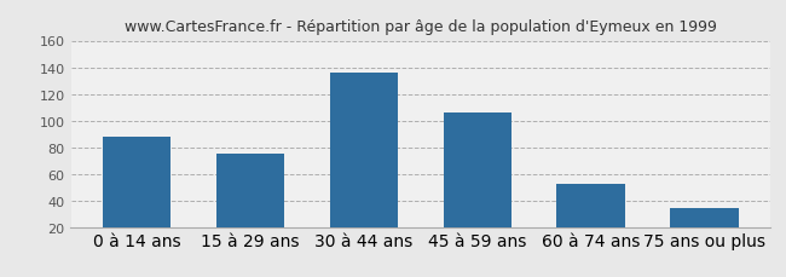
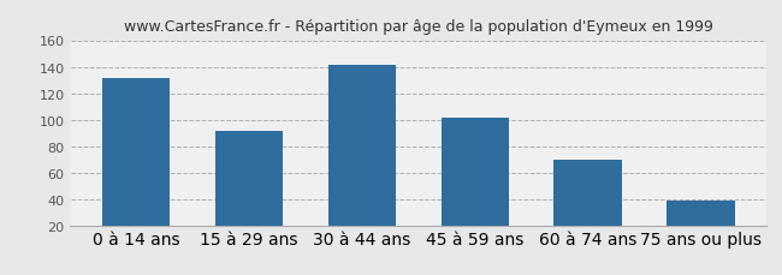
0 à 14 ans: 88 -> 131
15 à 29 ans: 75 -> 91
30 à 44 ans: 136 -> 141
45 à 59 ans: 106 -> 101
60 à 74 ans: 52 -> 70
75 ans ou plus: 34 -> 39
